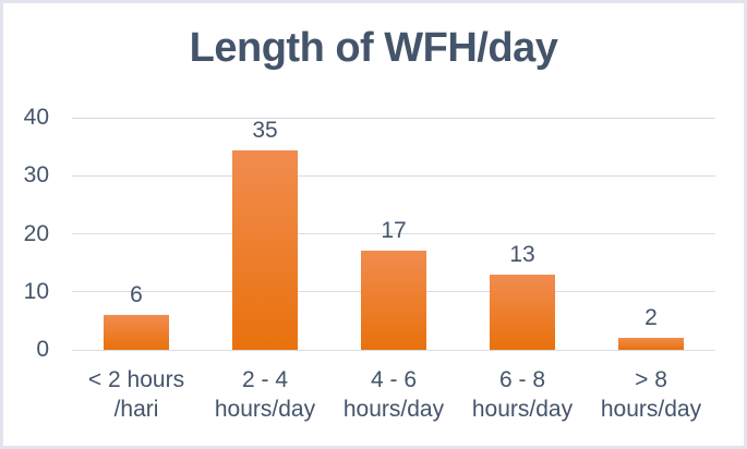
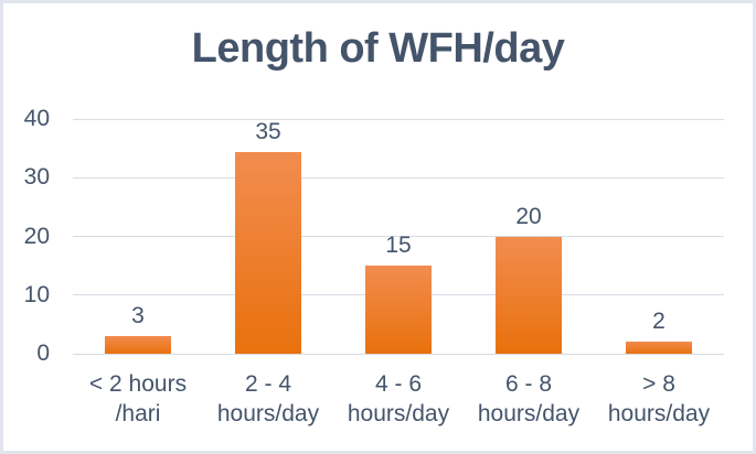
< 2 hours /hari: 6 -> 3
4 - 6 hours/day: 17 -> 15
6 - 8 hours/day: 13 -> 20
